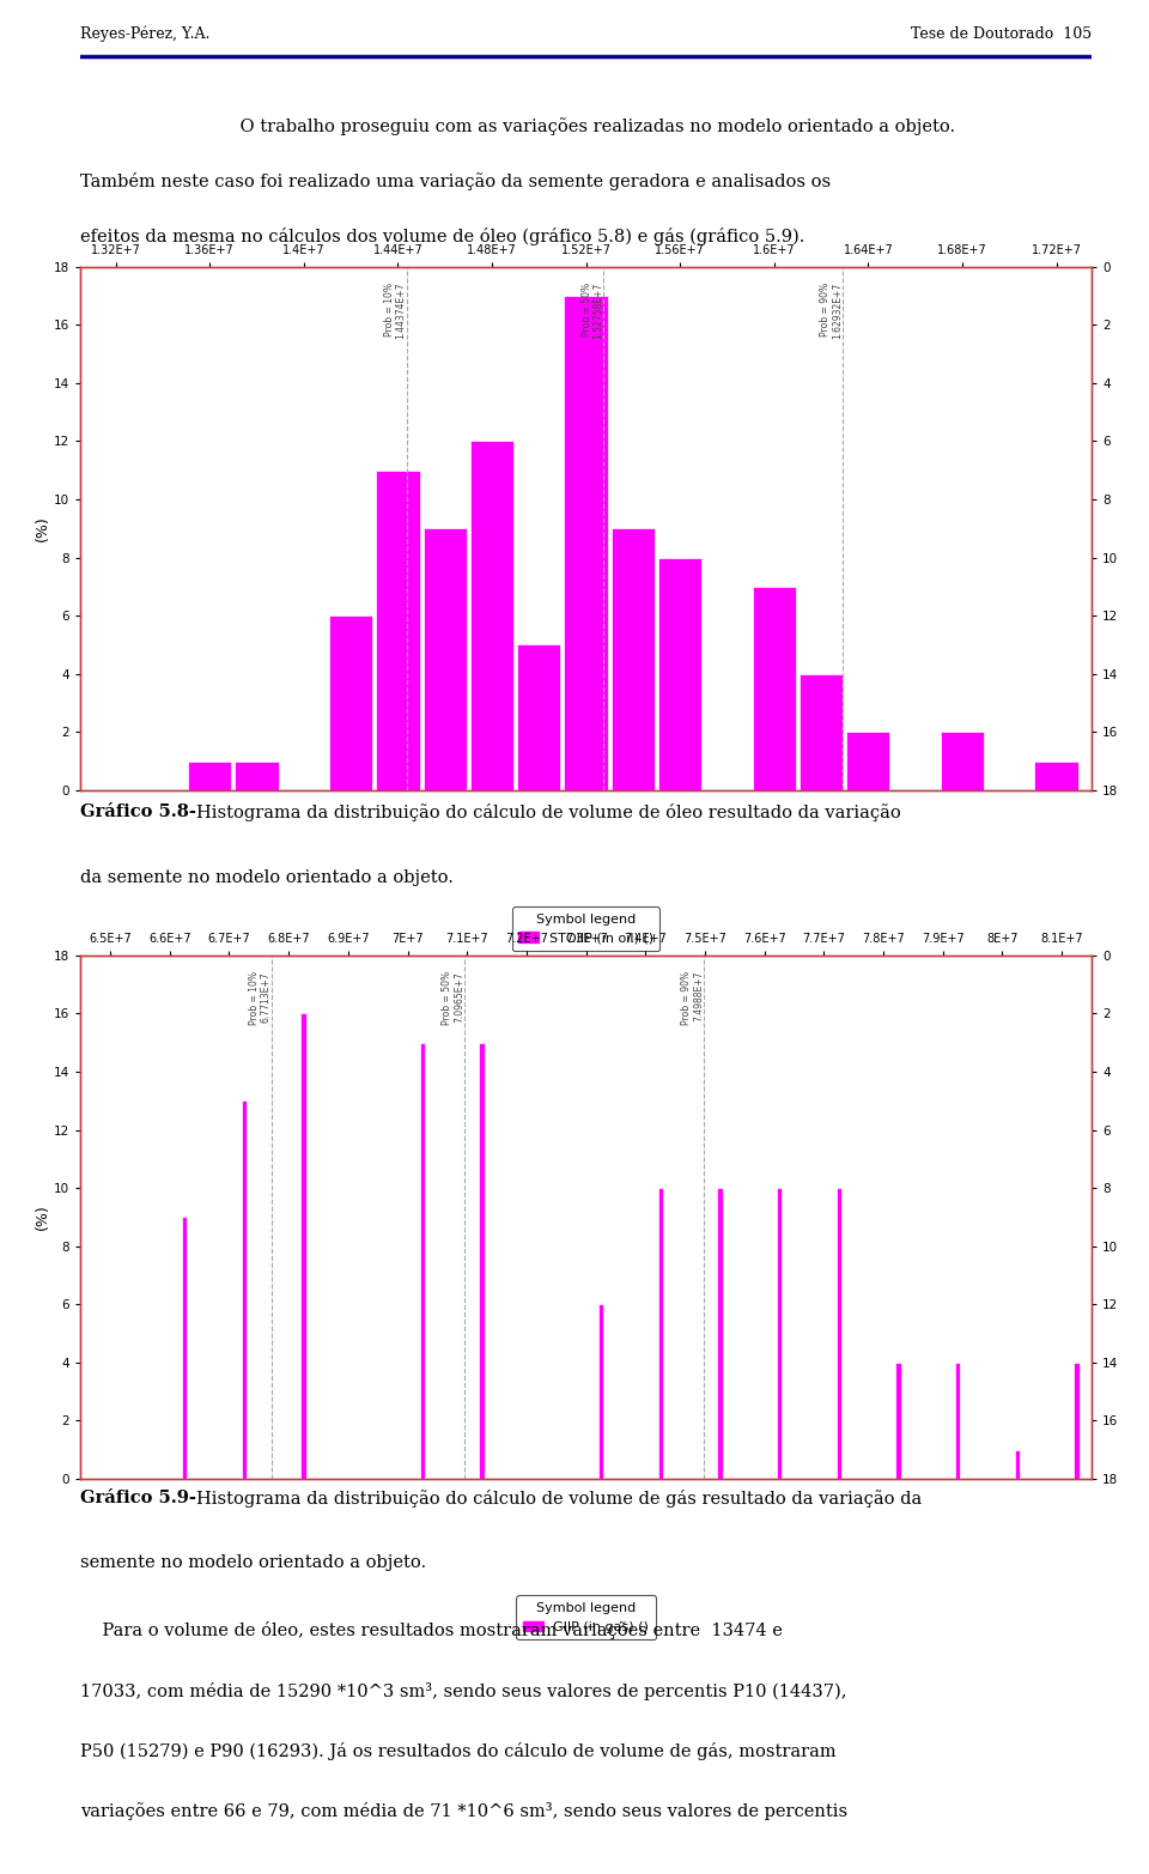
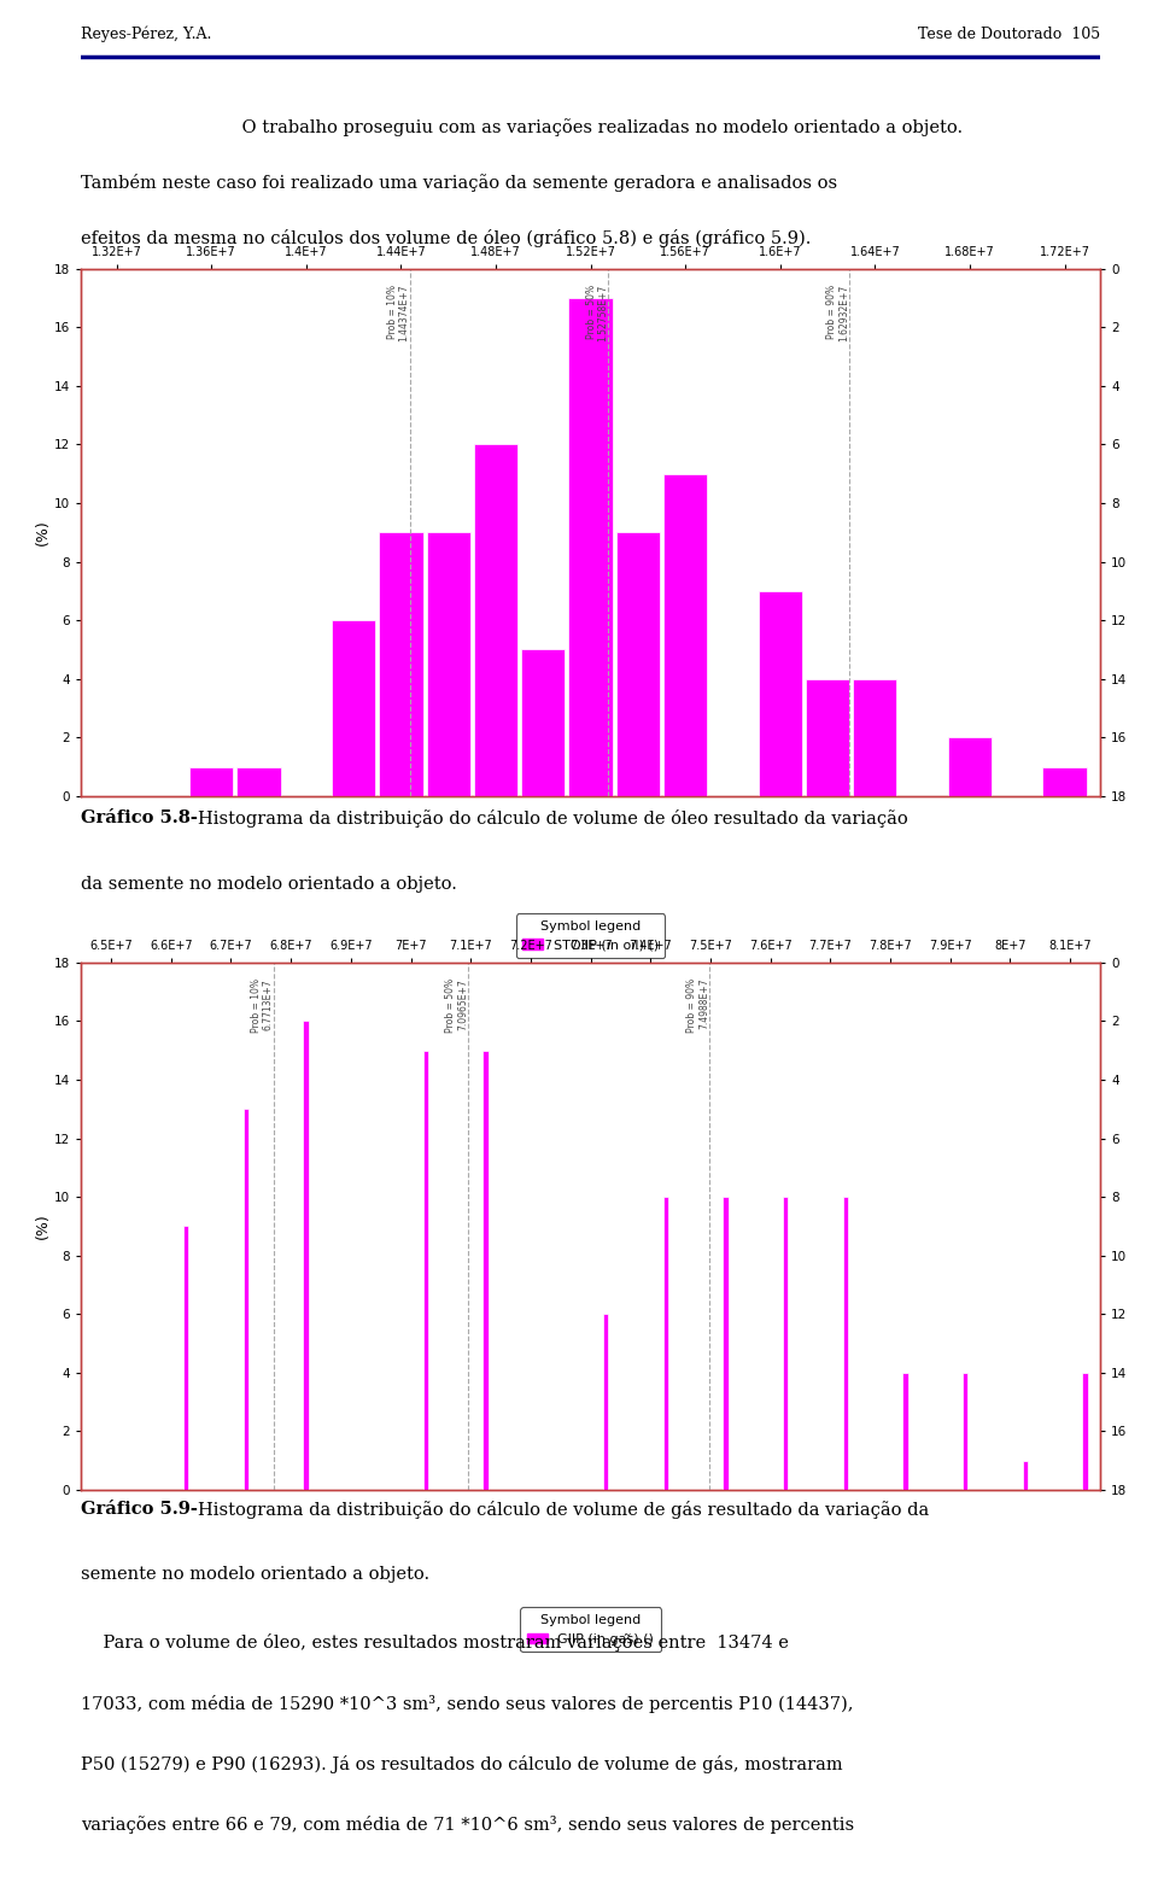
1.44E+7: 11 -> 9
1.56E+7: 8 -> 11
1.64E+7: 2 -> 4
